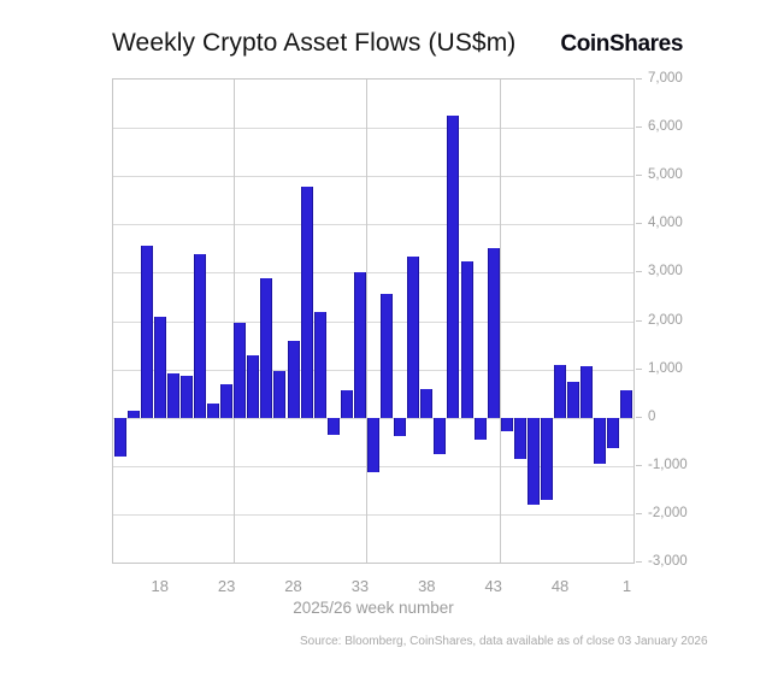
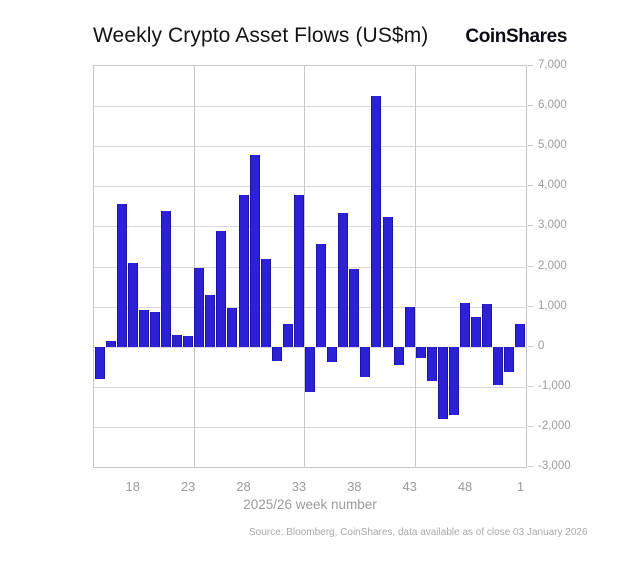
23: 700 -> 300
28: 1600 -> 3800
33: 3000 -> 3800
38: 600 -> 2000
43: 3500 -> 1000
